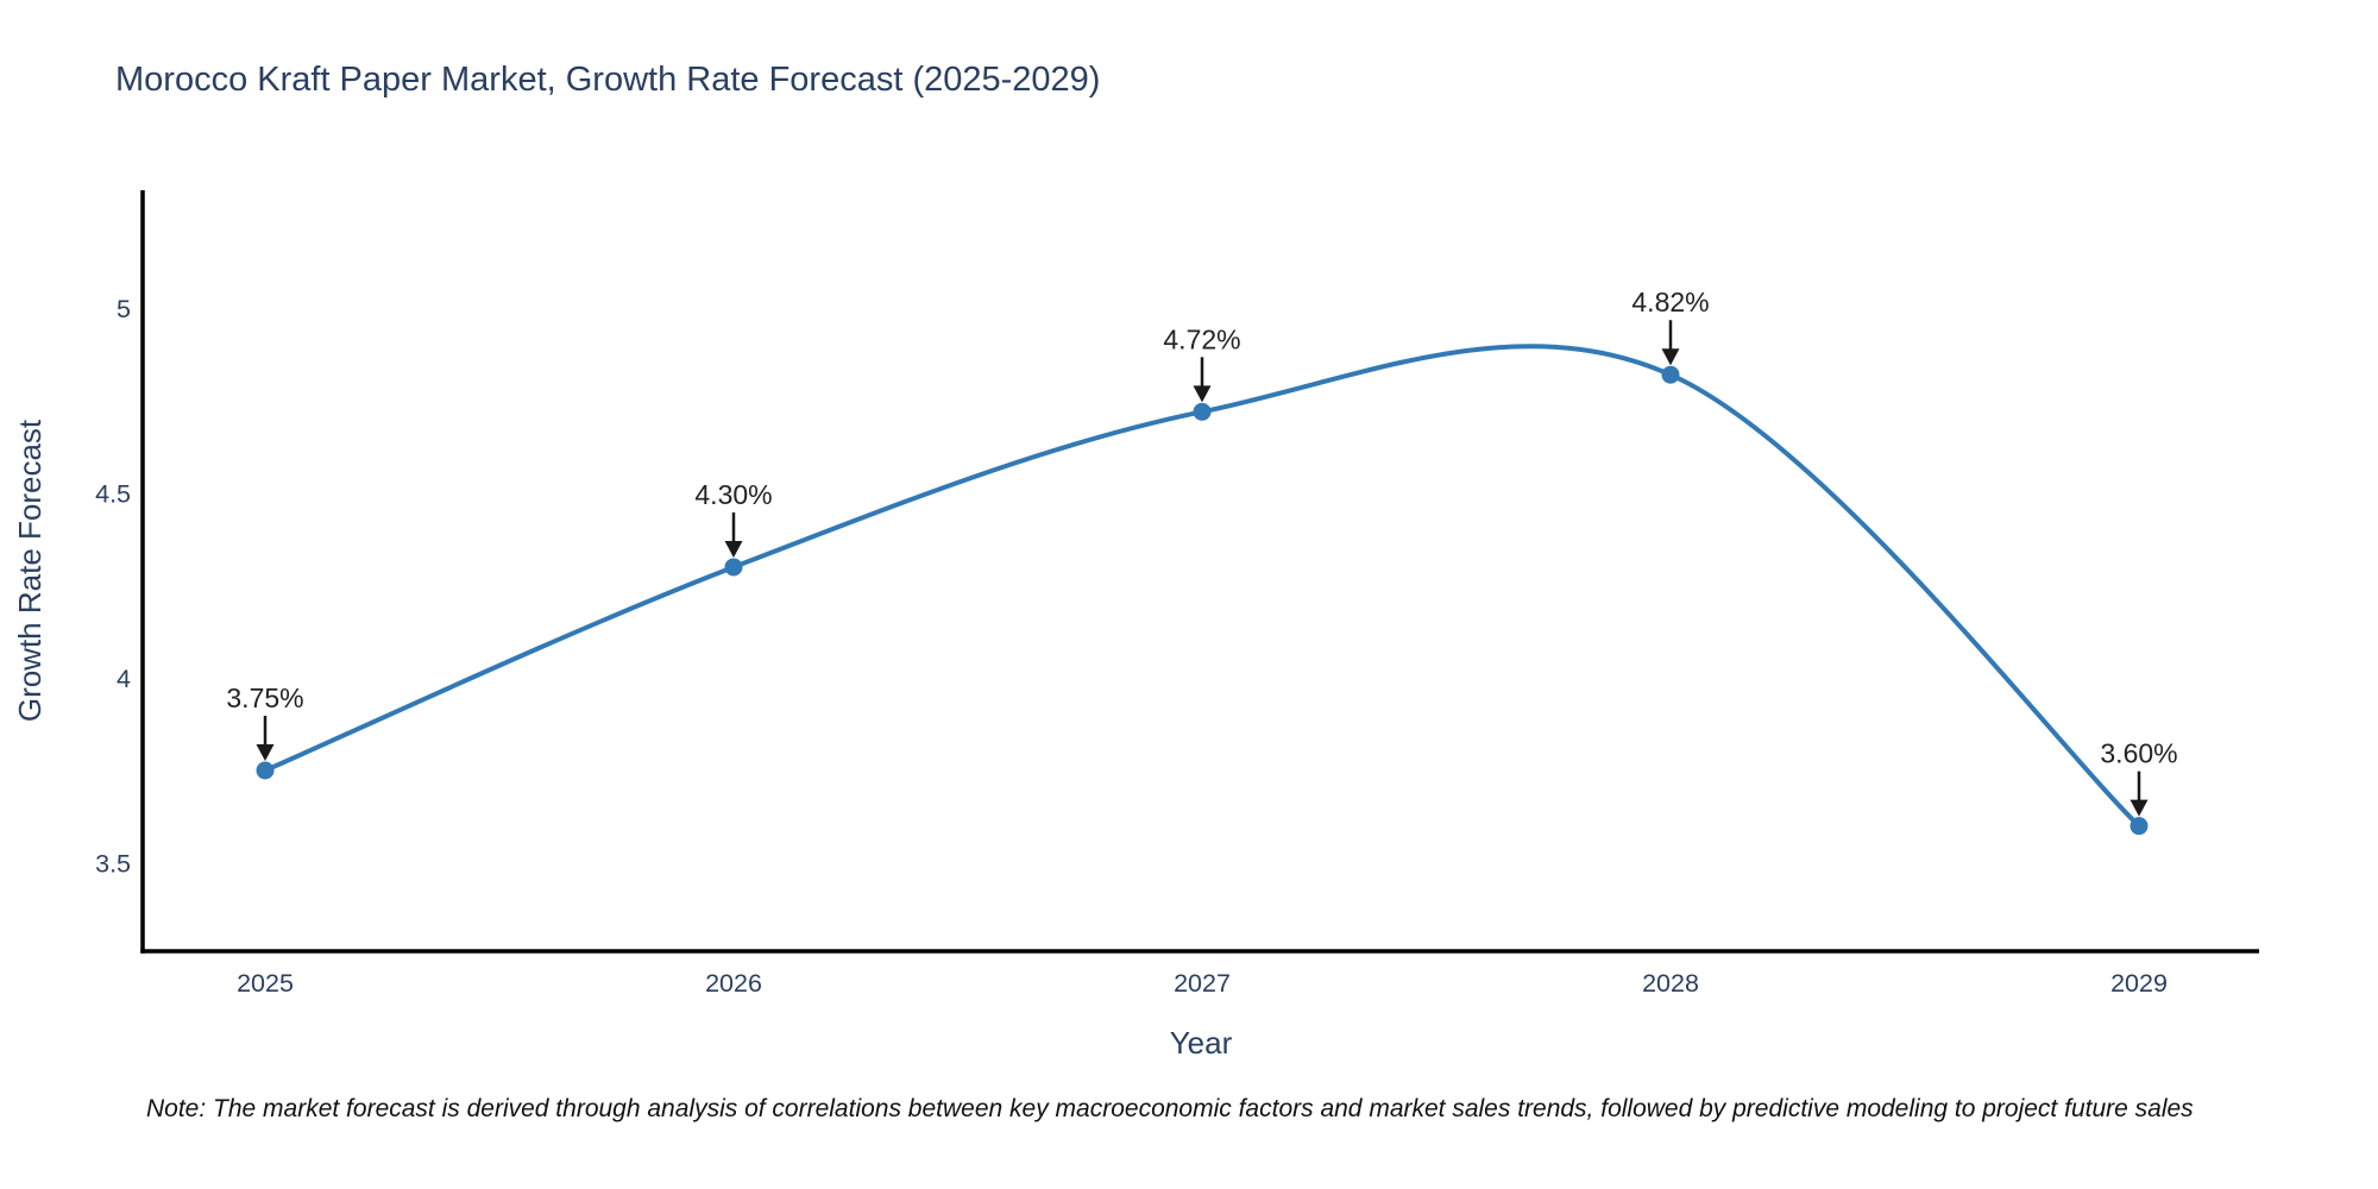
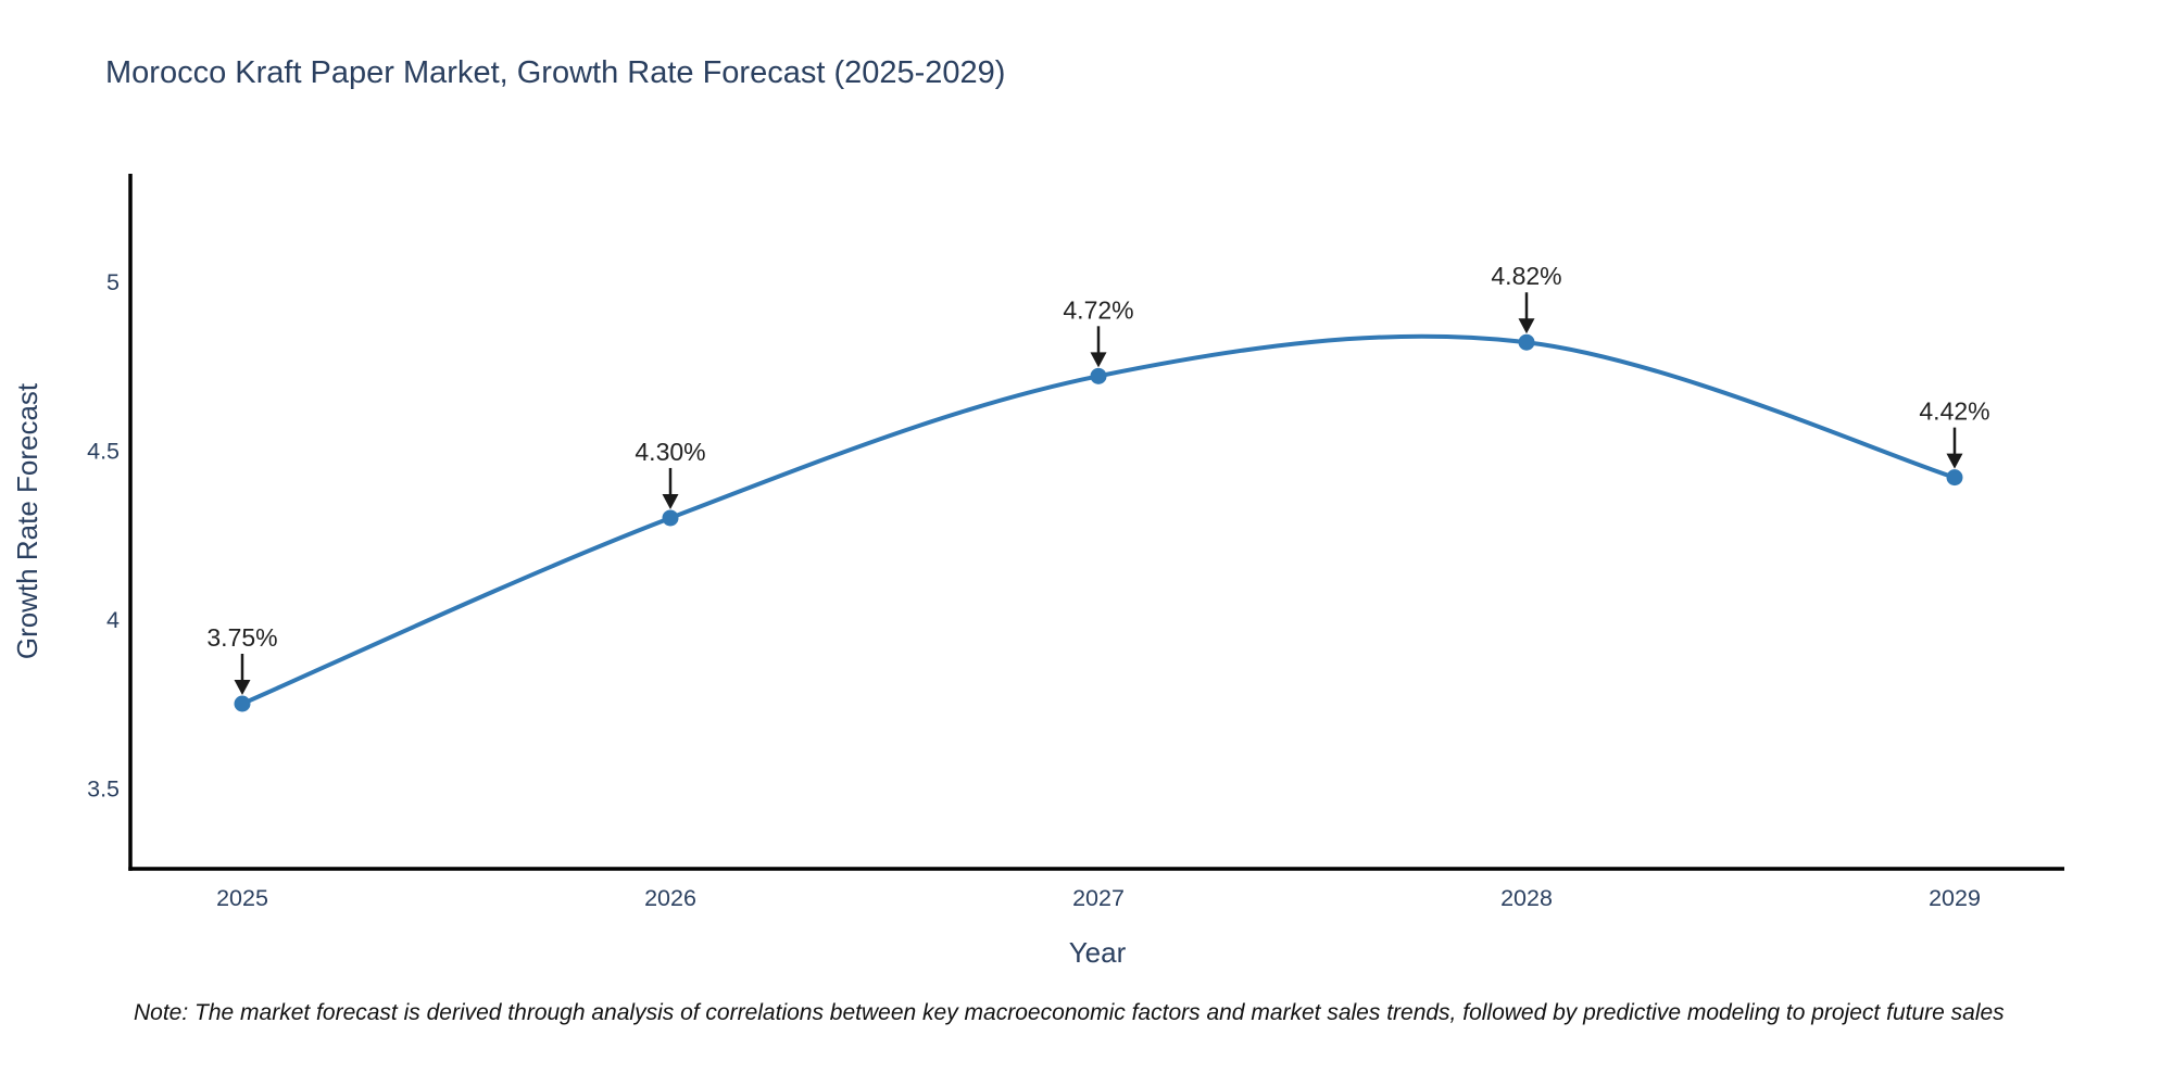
2029: 3.60% -> 4.42%
